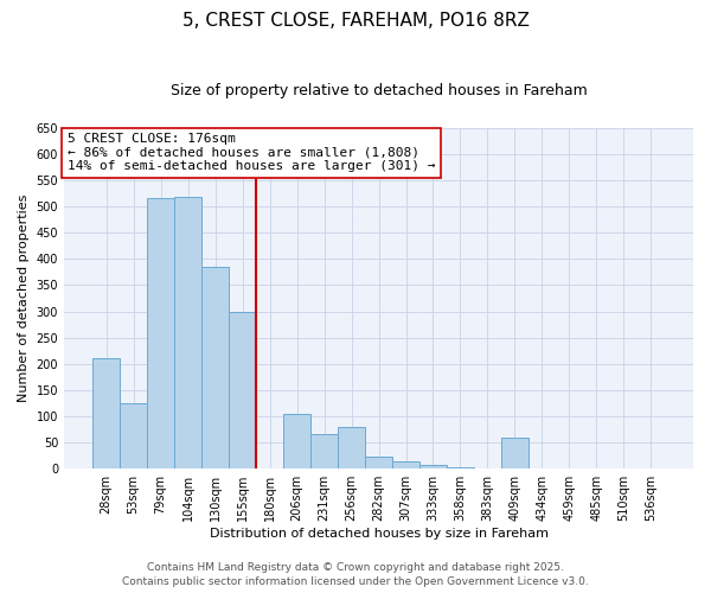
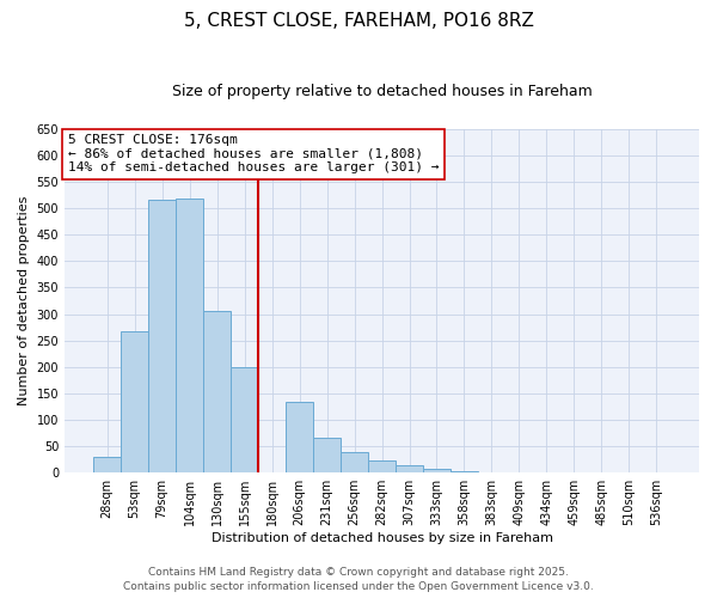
28sqm: 210 -> 30
53sqm: 125 -> 267
130sqm: 385 -> 305
155sqm: 300 -> 200
206sqm: 105 -> 133
256sqm: 80 -> 40
409sqm: 60 -> 1
